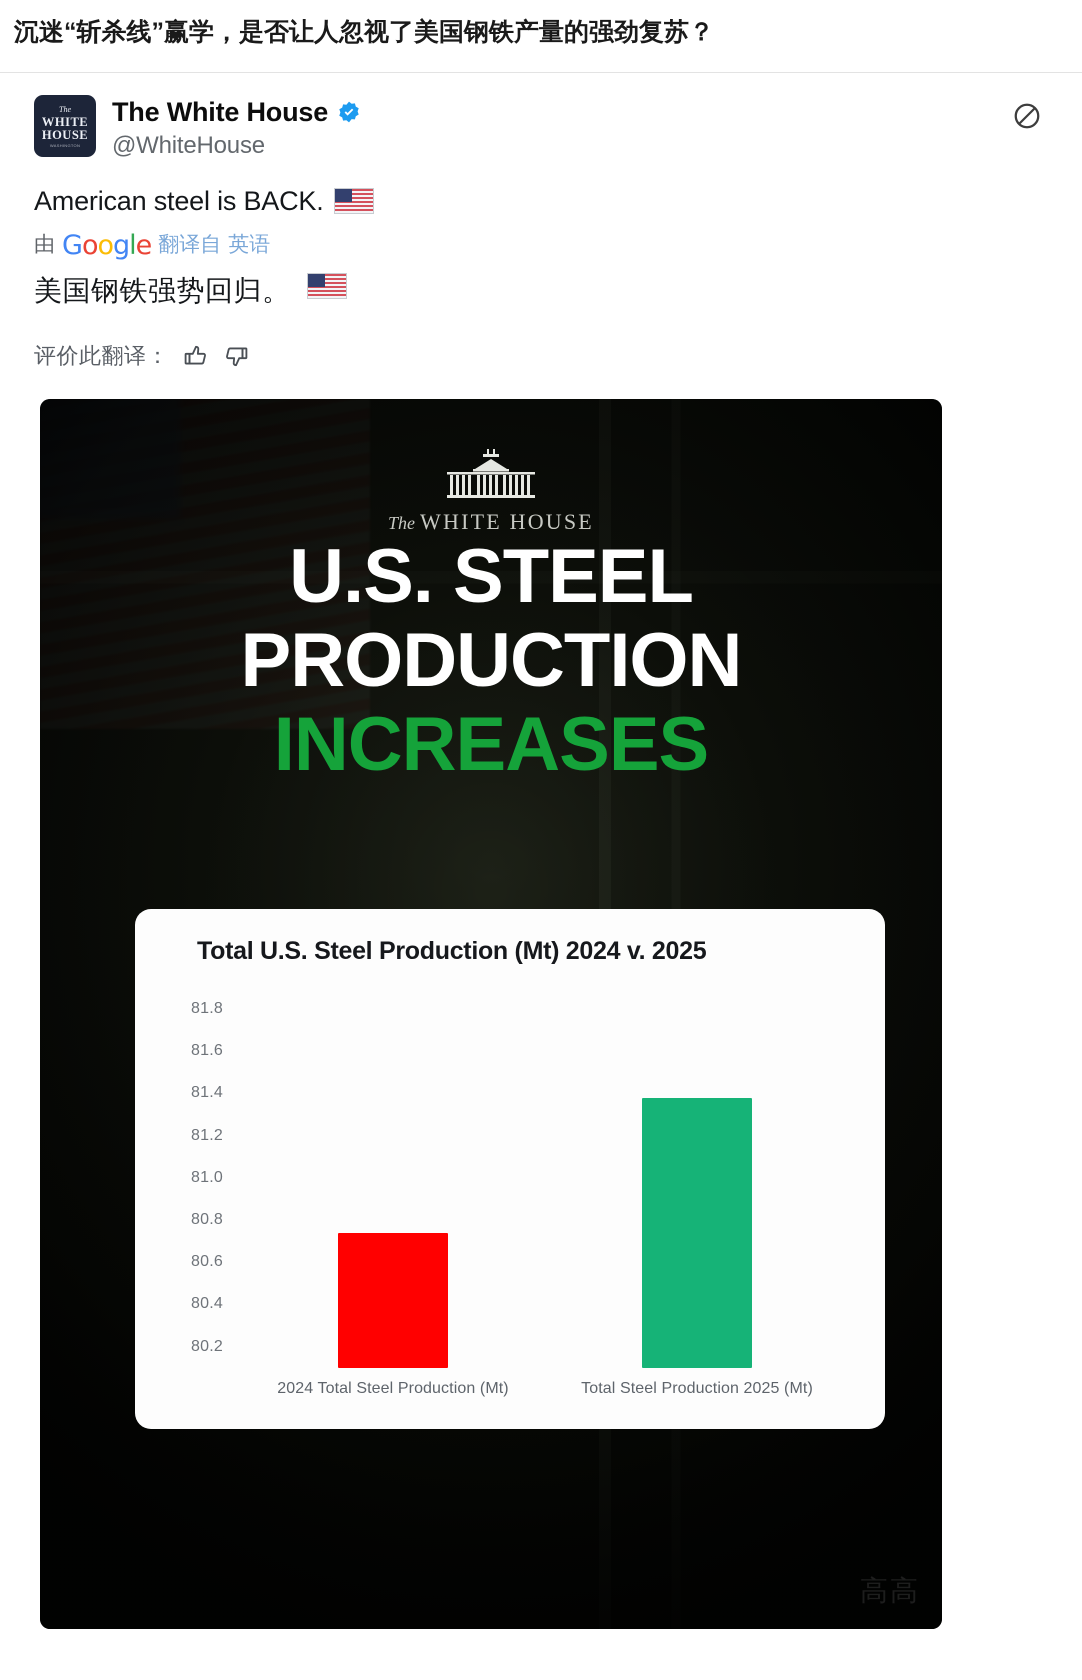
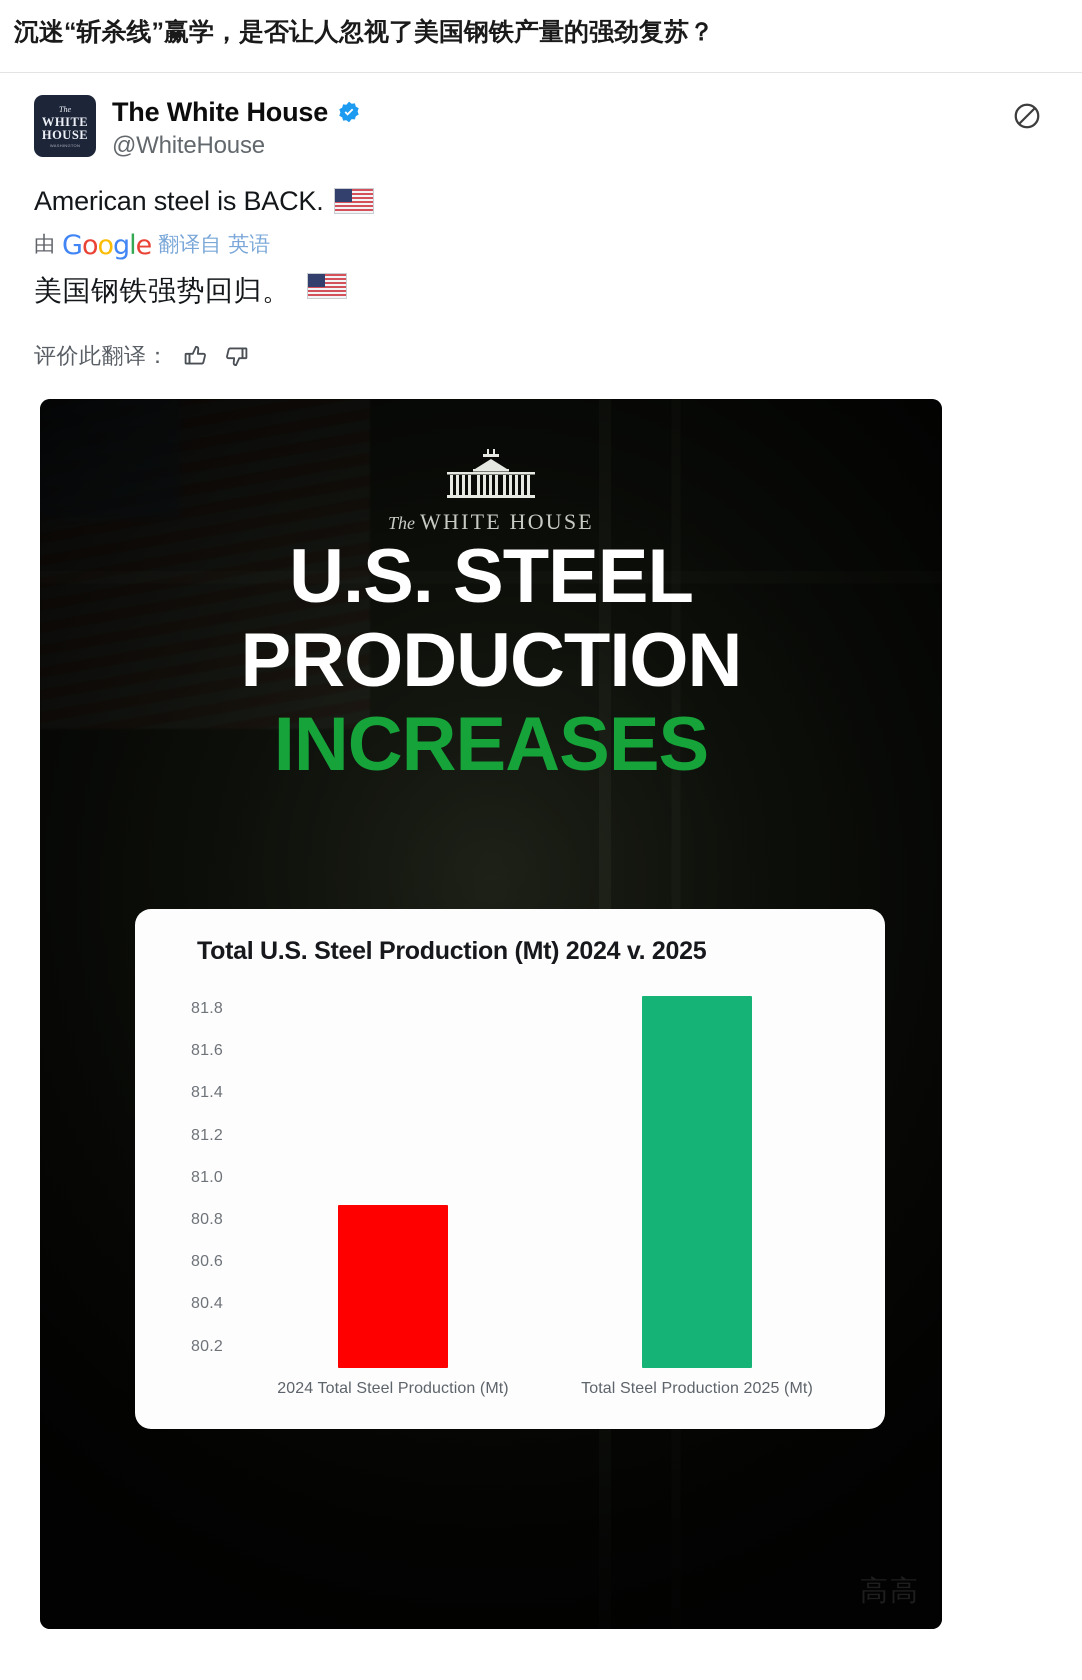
2024 Total Steel Production (Mt): 80.74 -> 80.87
Total Steel Production 2025 (Mt): 81.38 -> 81.86
